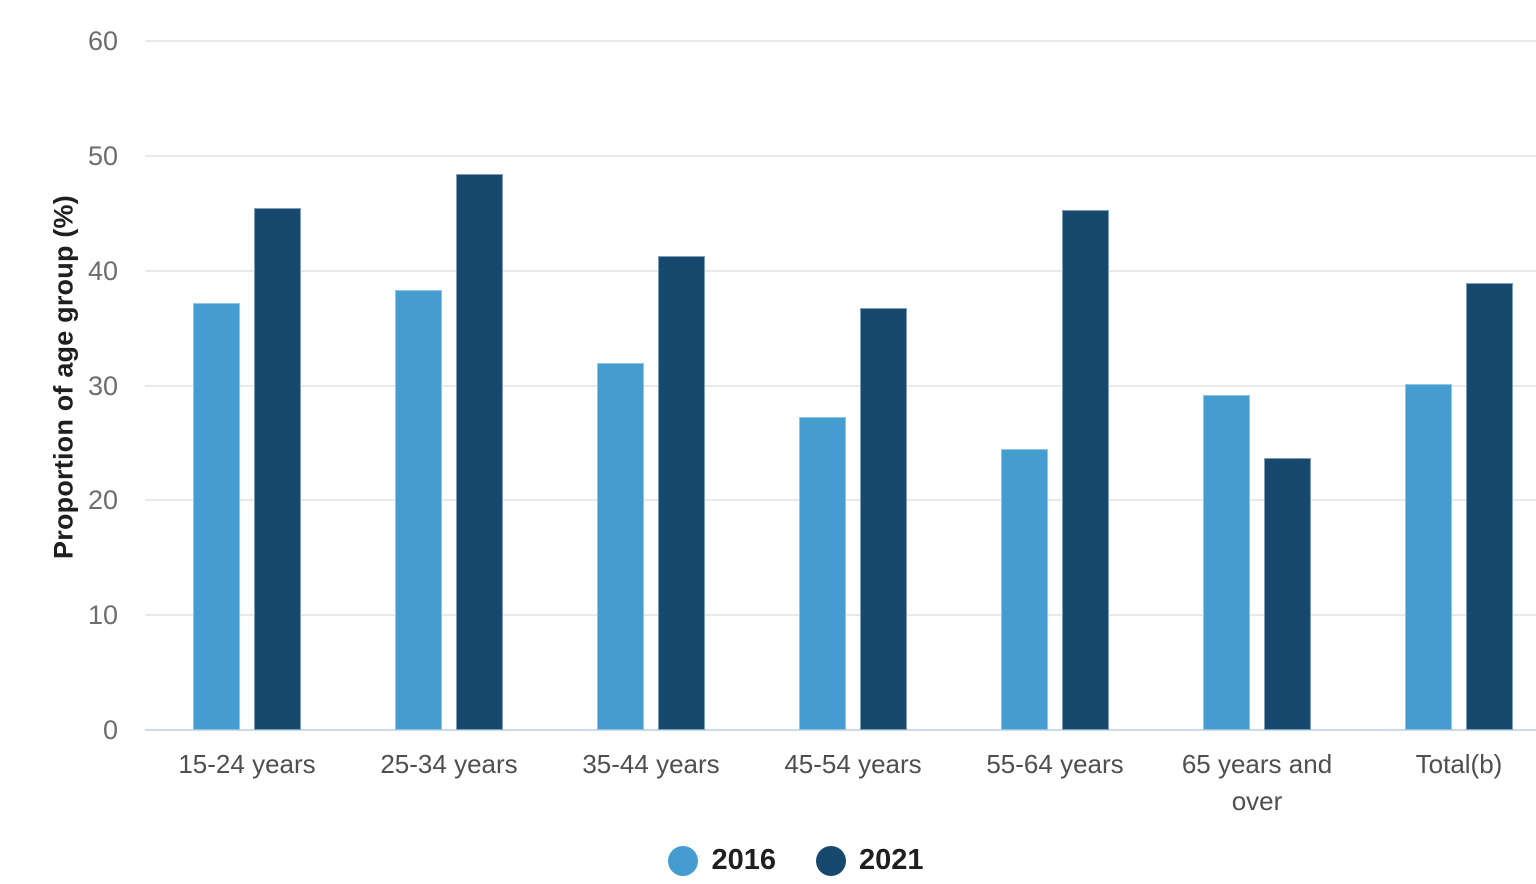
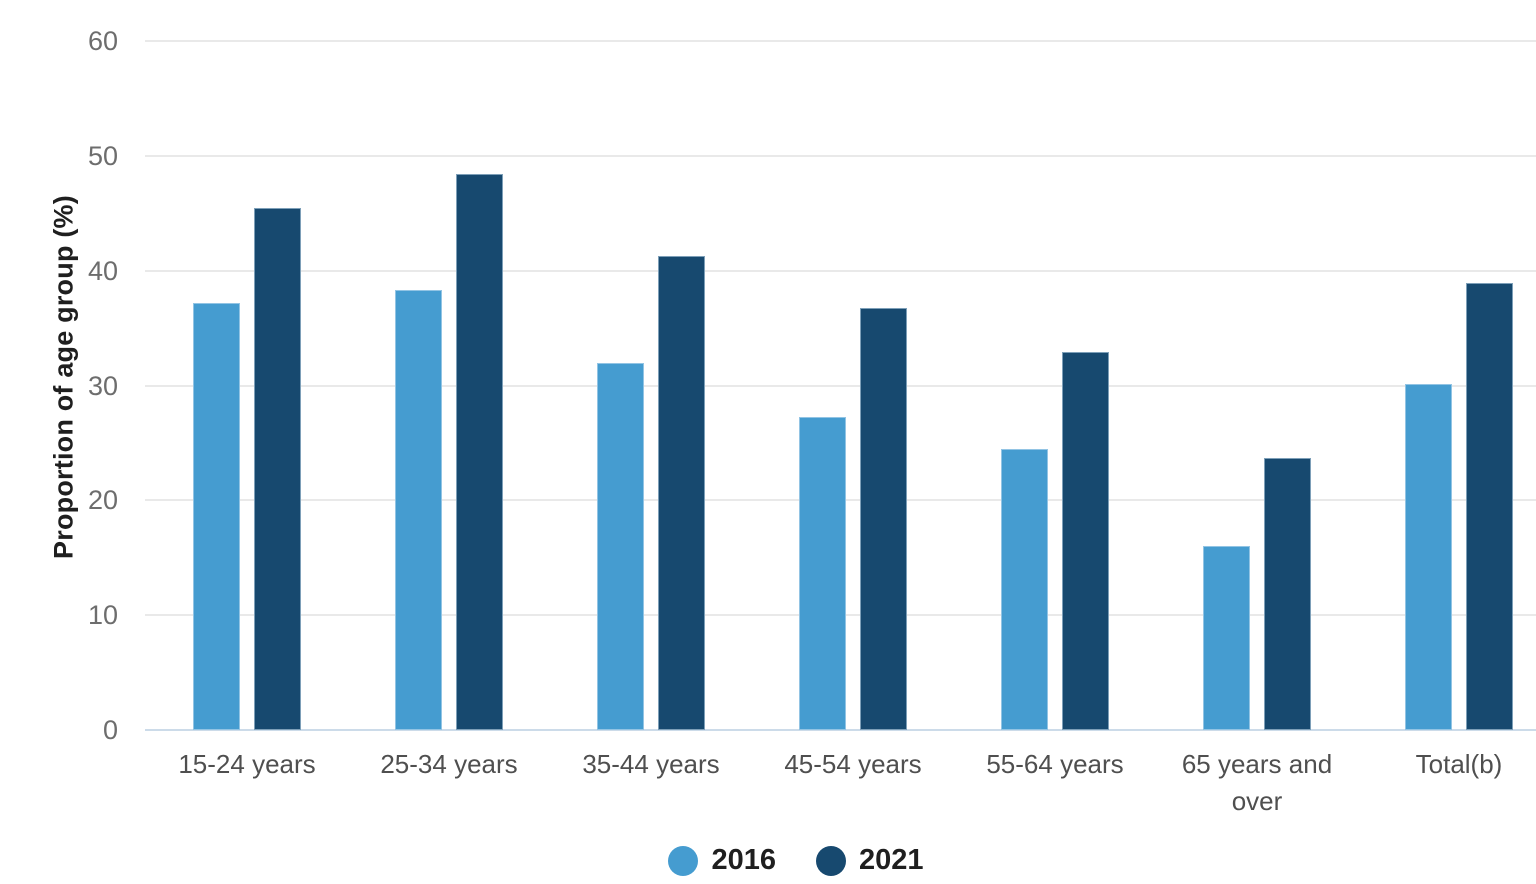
2021/55-64 years: 45.3 -> 32.9
2016/65 years and over: 29.2 -> 16.0
